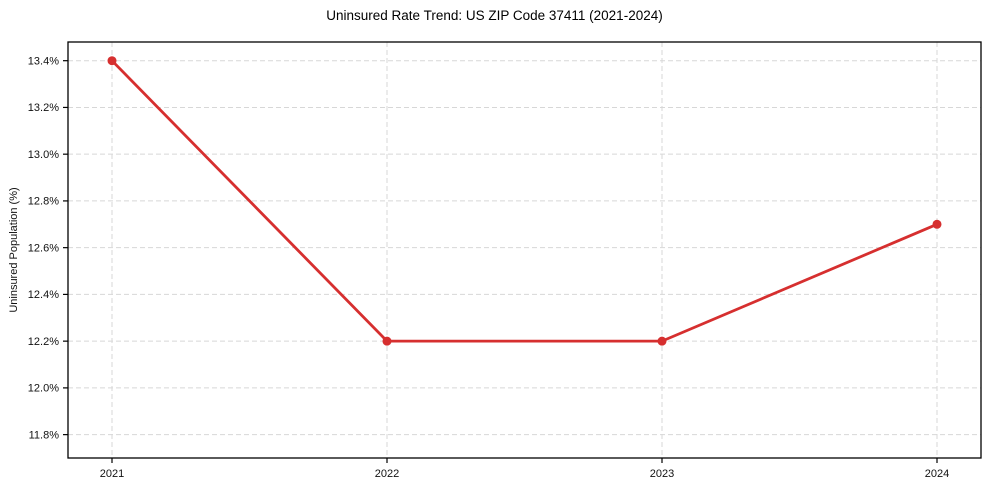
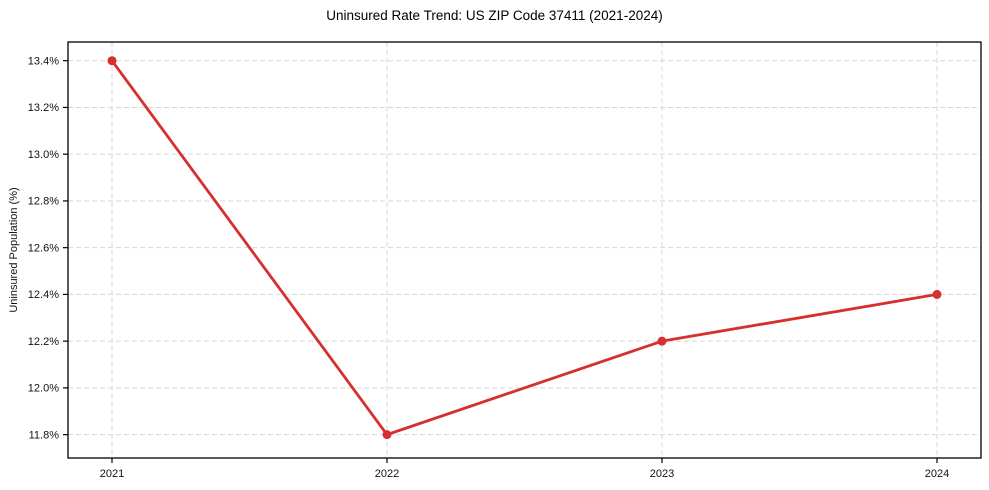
2022: 12.2% -> 11.8%
2024: 12.7% -> 12.4%
